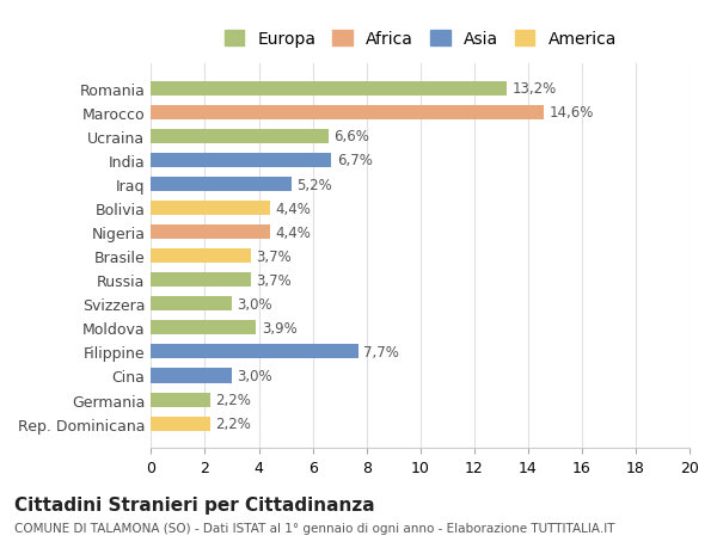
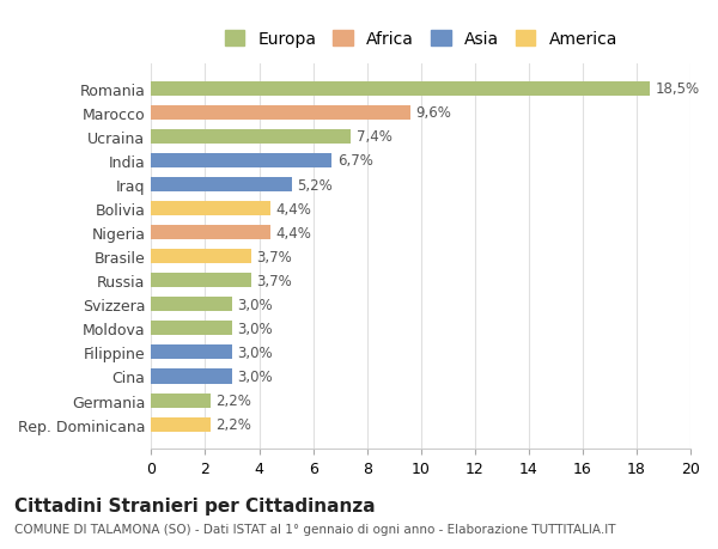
Romania: 13,2% -> 18,5%
Marocco: 14,6% -> 9,6%
Ucraina: 6,6% -> 7,4%
Moldova: 3,9% -> 3,0%
Filippine: 7,7% -> 3,0%
